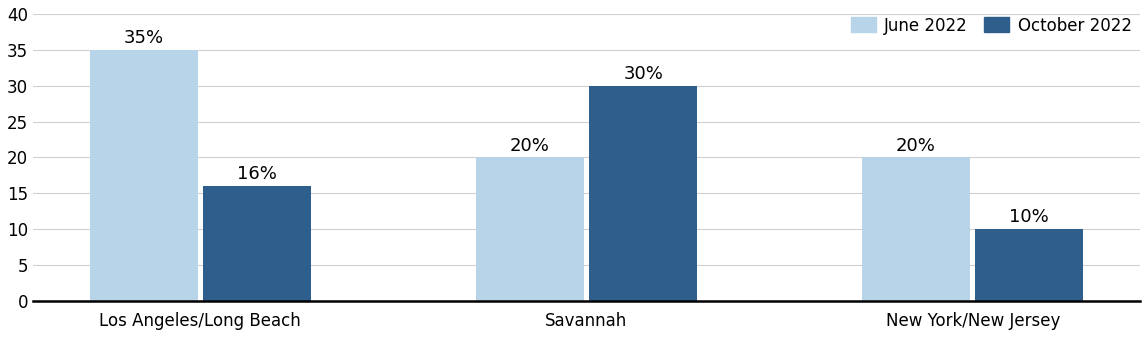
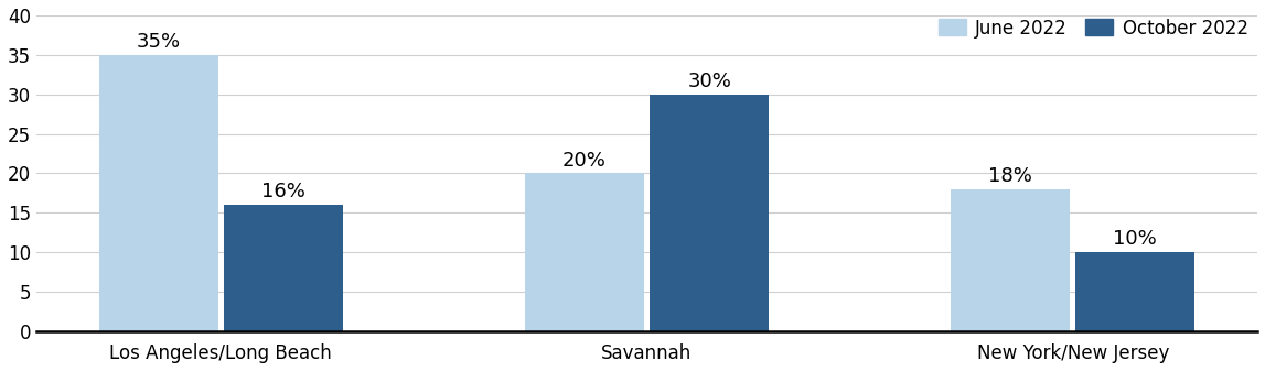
June 2022/New York/New Jersey: 20% -> 18%
